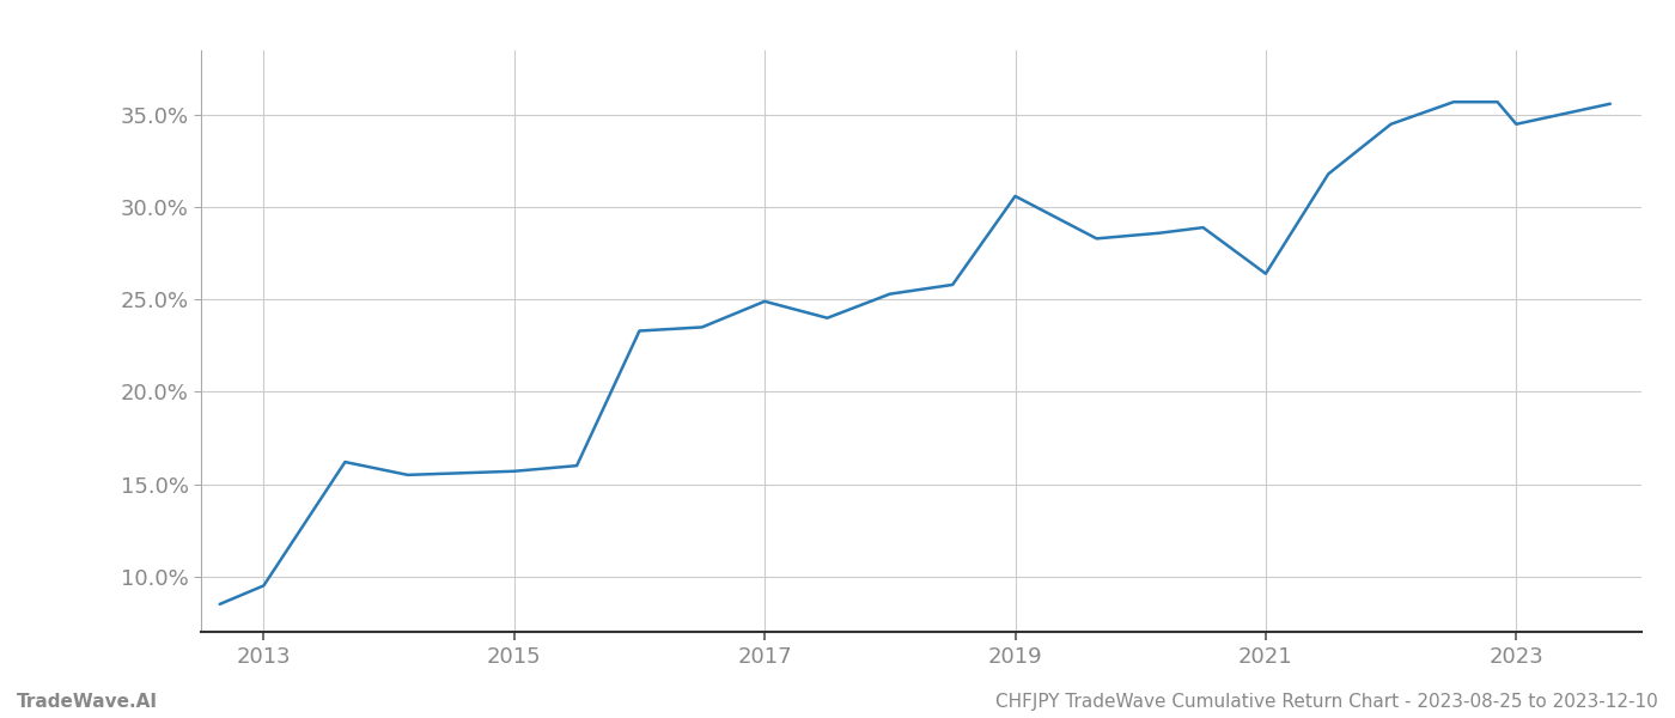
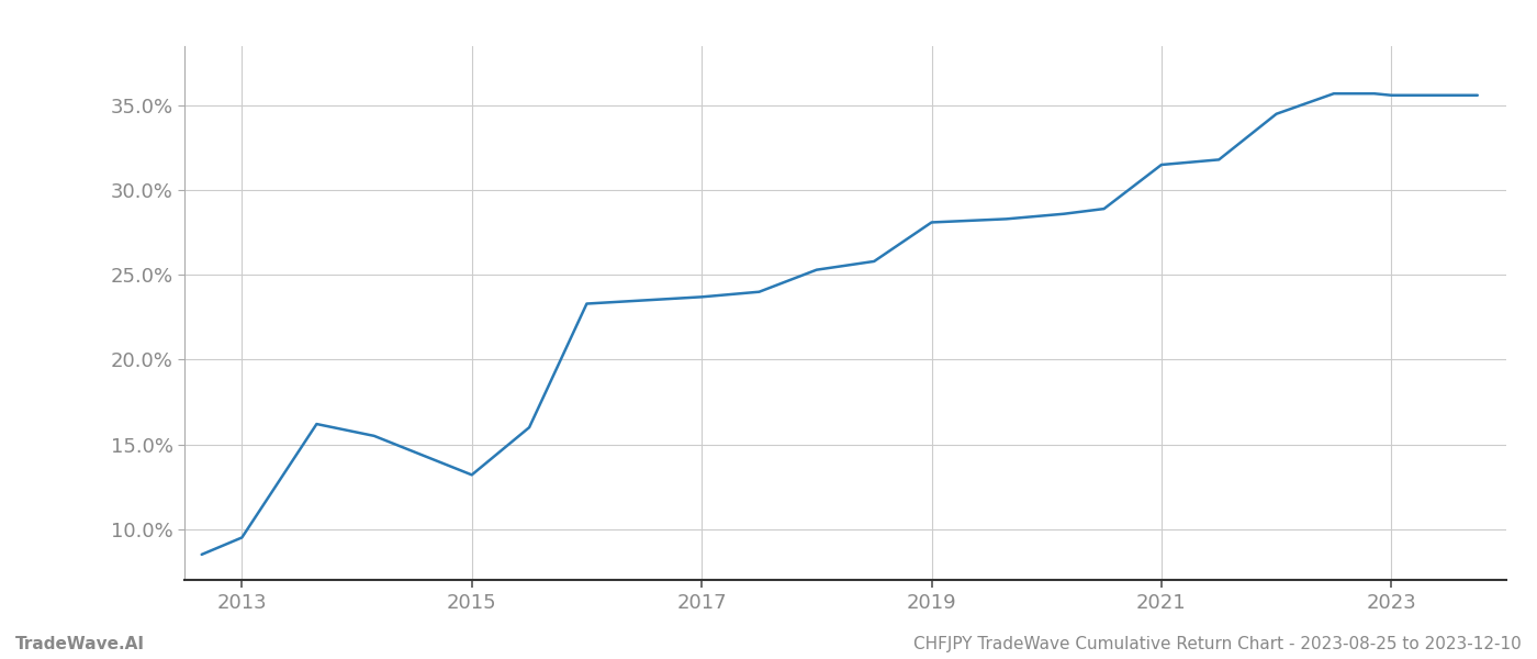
2015: 15.7% -> 13.2%
2017: 24.9% -> 23.7%
2019: 30.6% -> 28.1%
2021: 26.4% -> 31.5%
2023: 34.5% -> 35.6%
